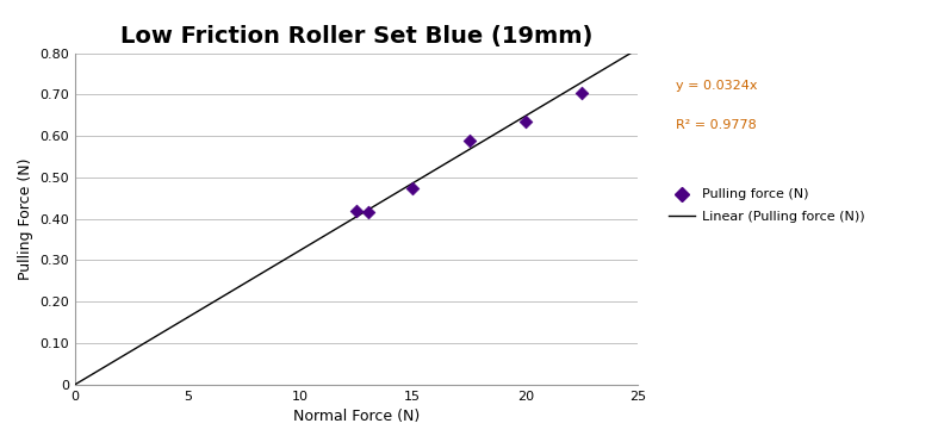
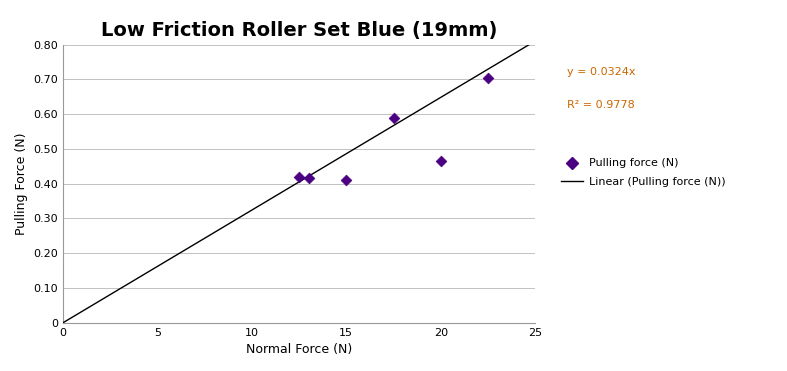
15: 0.475 -> 0.410
20: 0.635 -> 0.465
